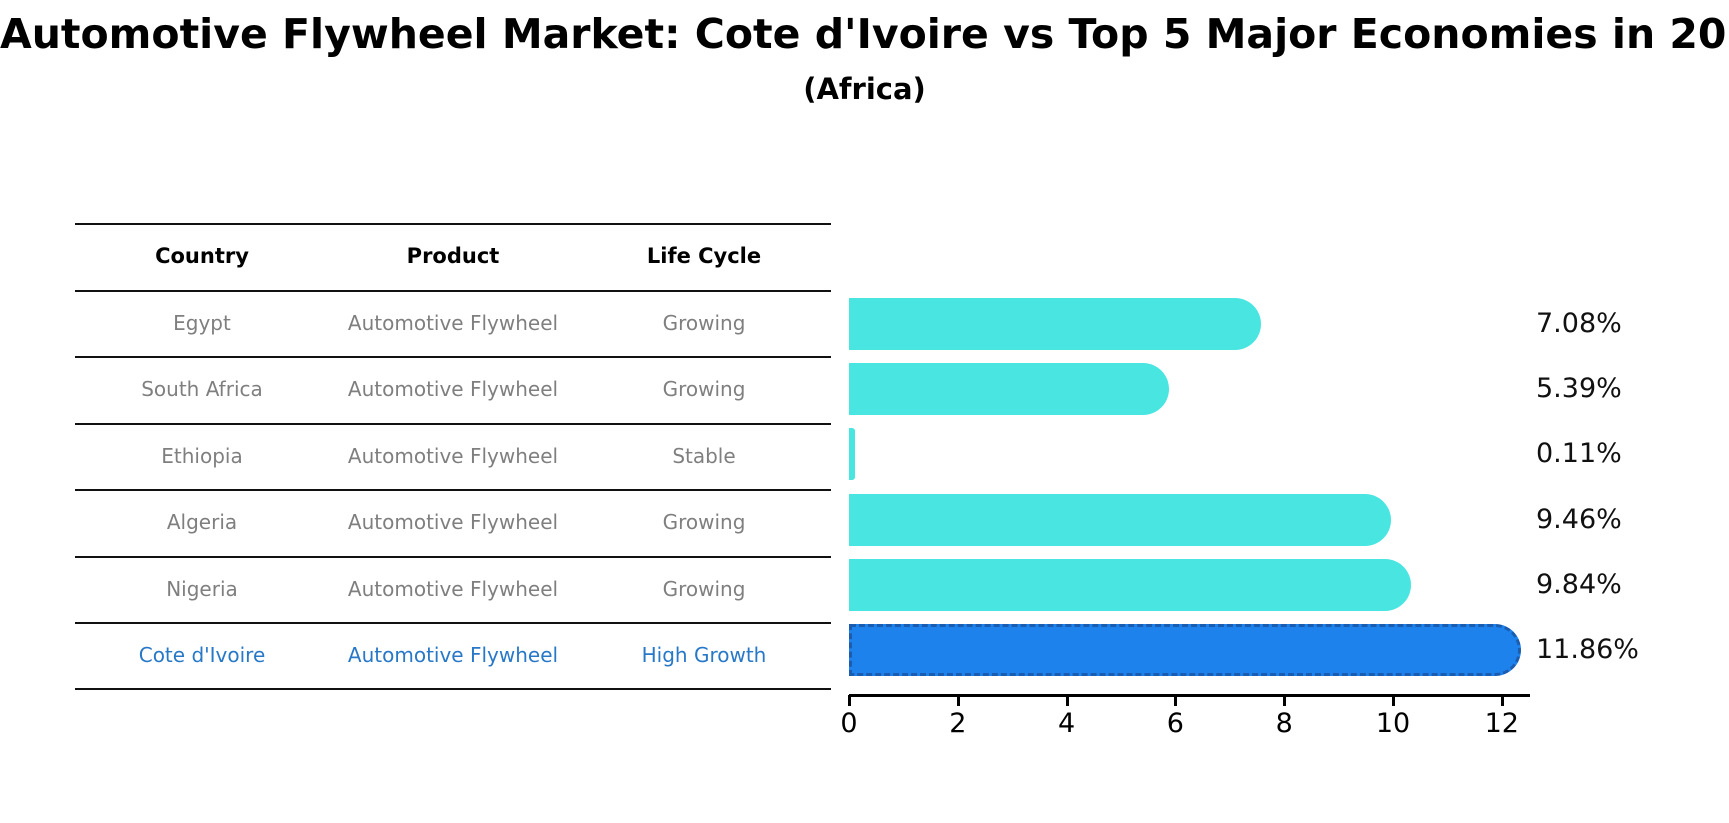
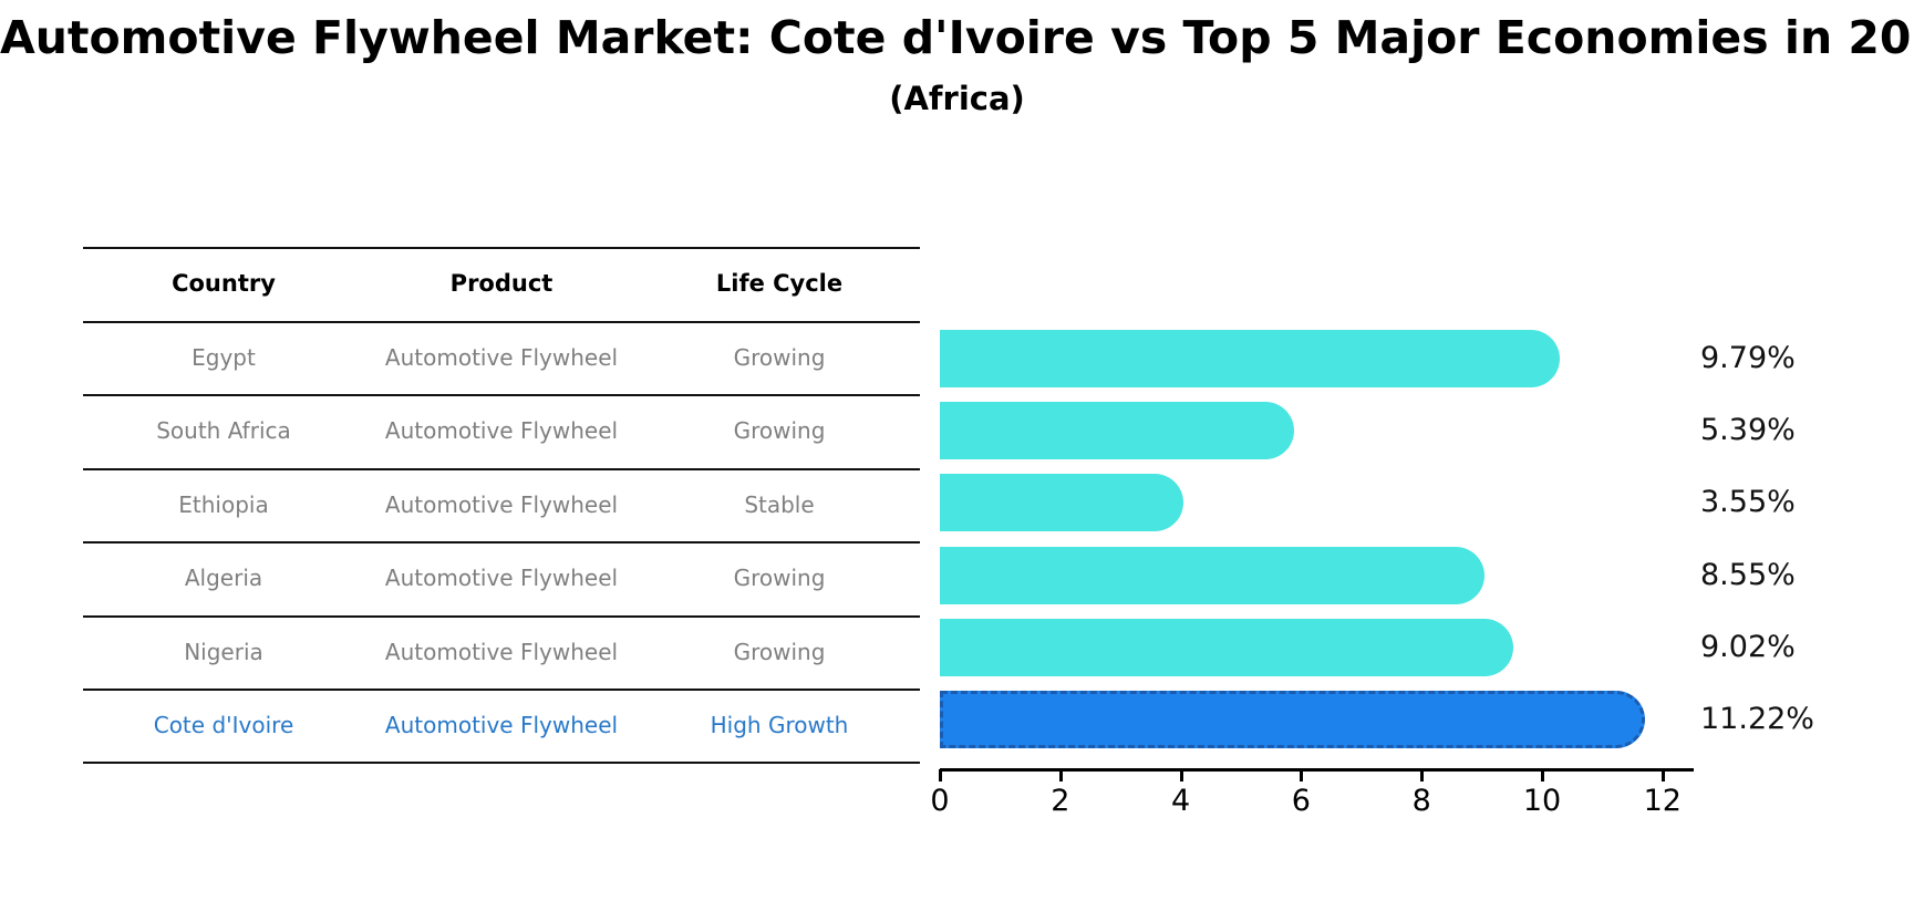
Egypt: 7.08% -> 9.79%
Ethiopia: 0.11% -> 3.55%
Algeria: 9.46% -> 8.55%
Nigeria: 9.84% -> 9.02%
Cote d'Ivoire: 11.86% -> 11.22%
